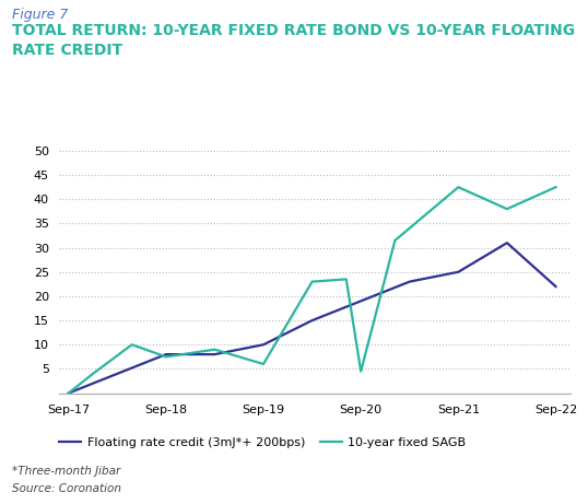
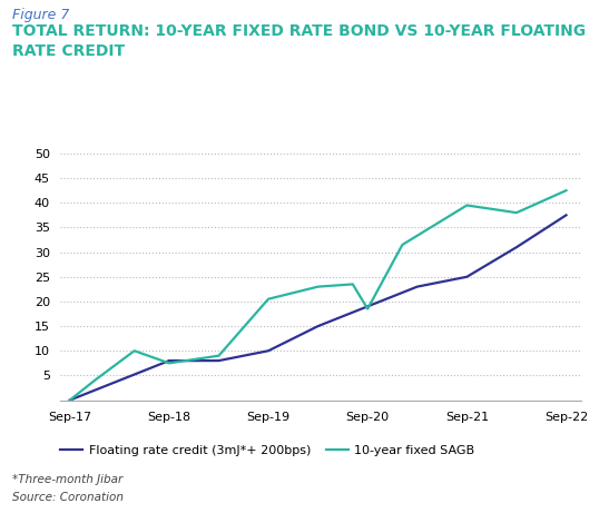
10-year fixed SAGB/Sep-19: 6.0 -> 20.5
10-year fixed SAGB/Sep-20: 4.5 -> 18.5
10-year fixed SAGB/Sep-21: 42.5 -> 39.5
Floating rate credit (3mJ*+ 200bps)/Sep-22: 22.0 -> 37.5
